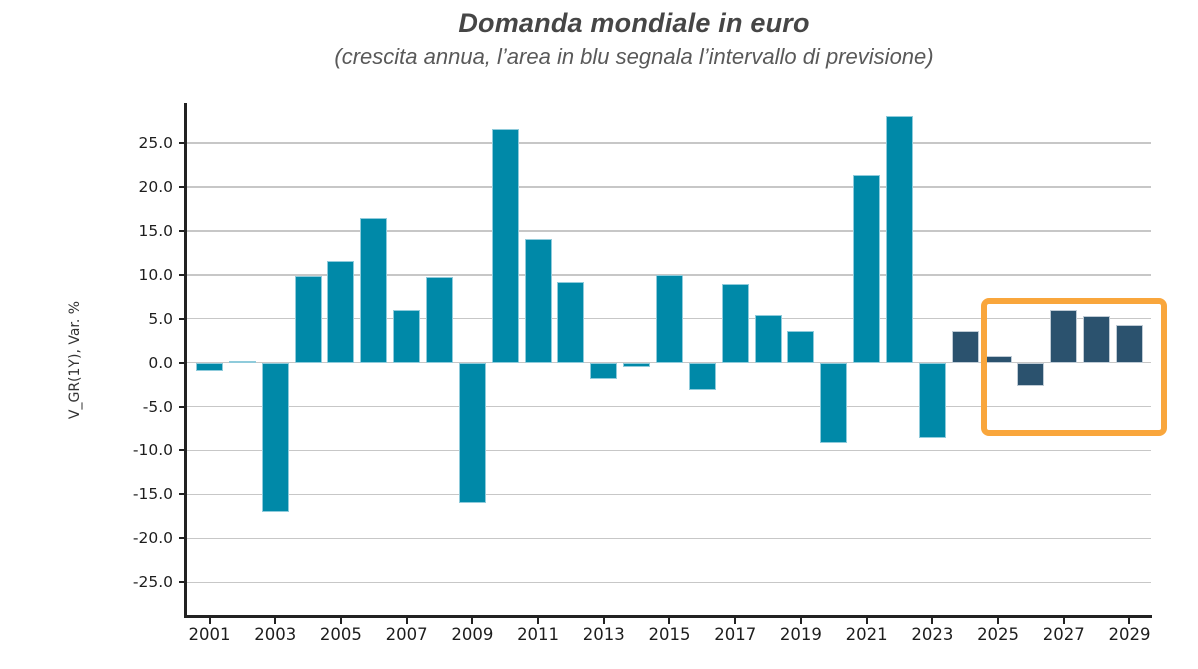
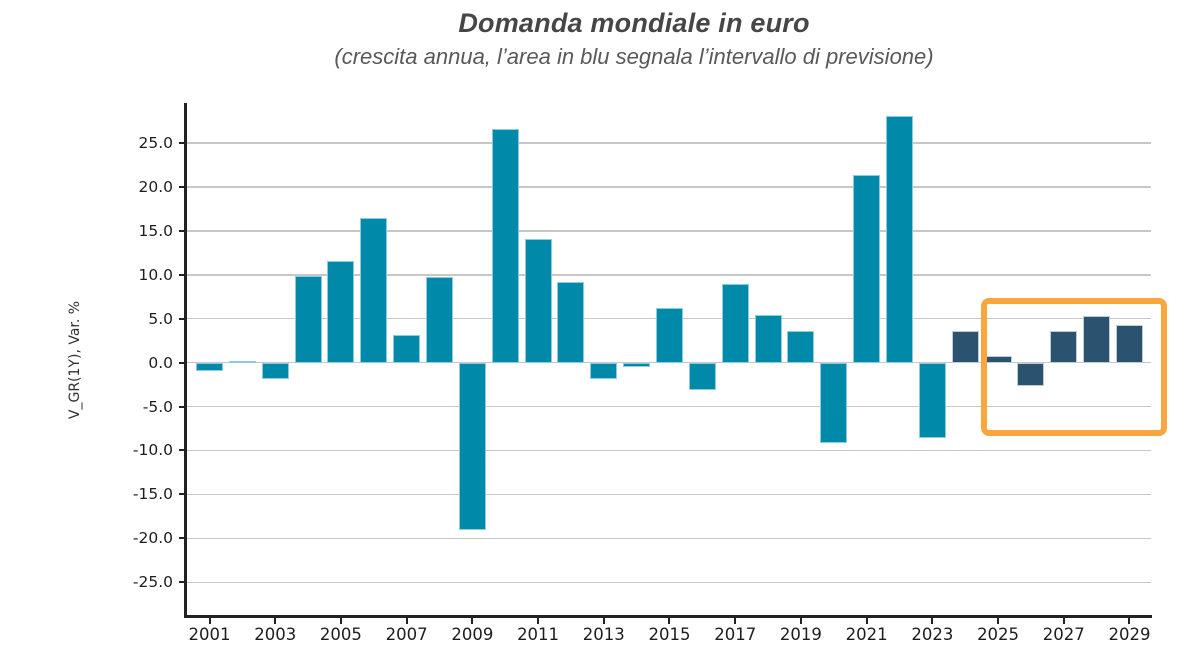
2003: -17 -> -2
2007: 6 -> 3
2009: -16 -> -19
2015: 10 -> 6
2027: 6 -> 4
